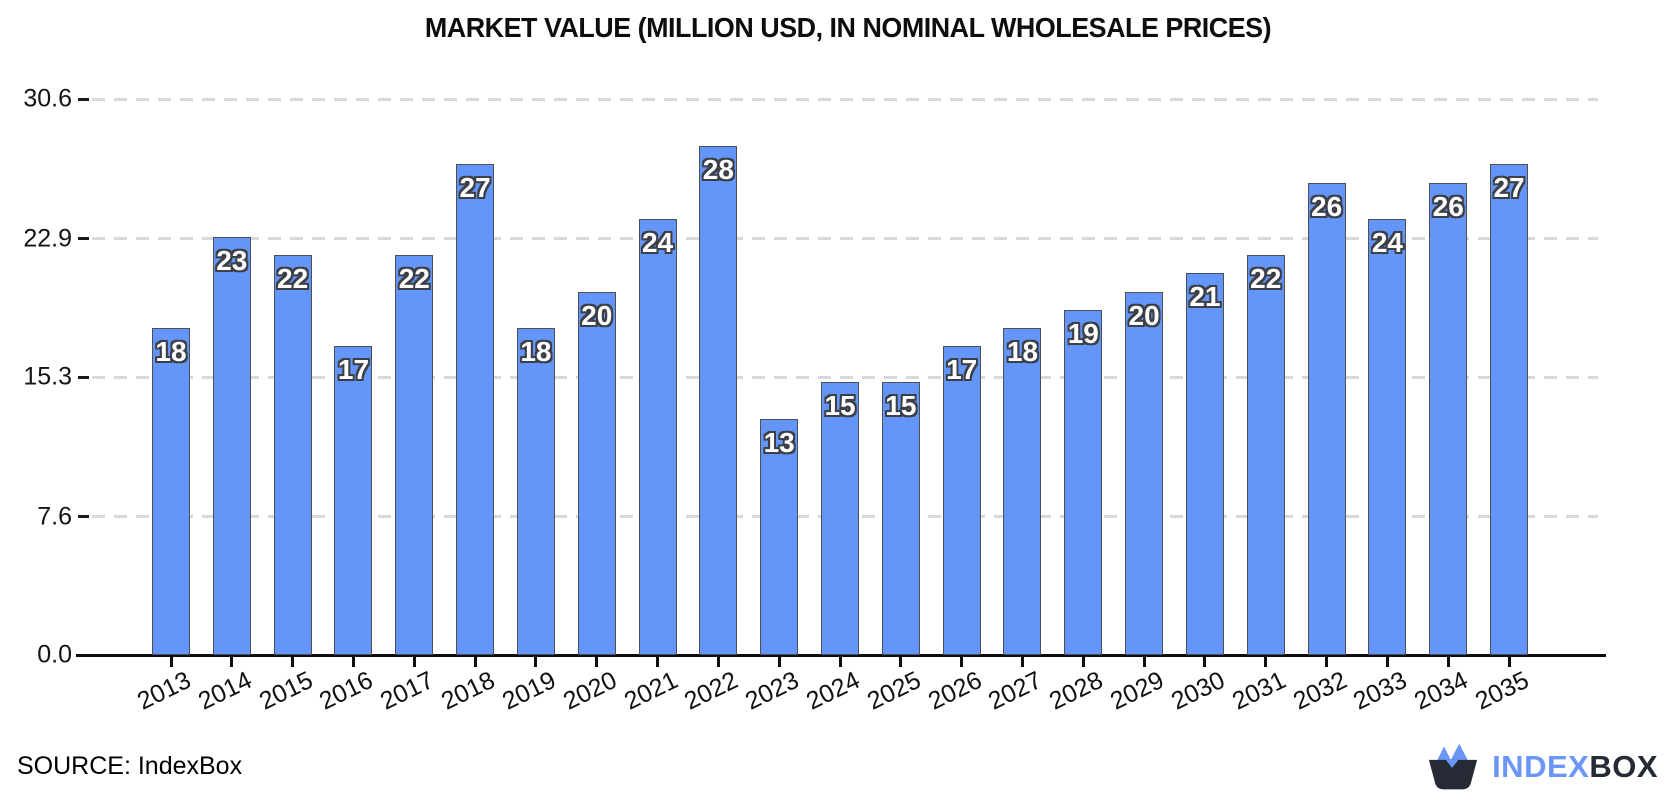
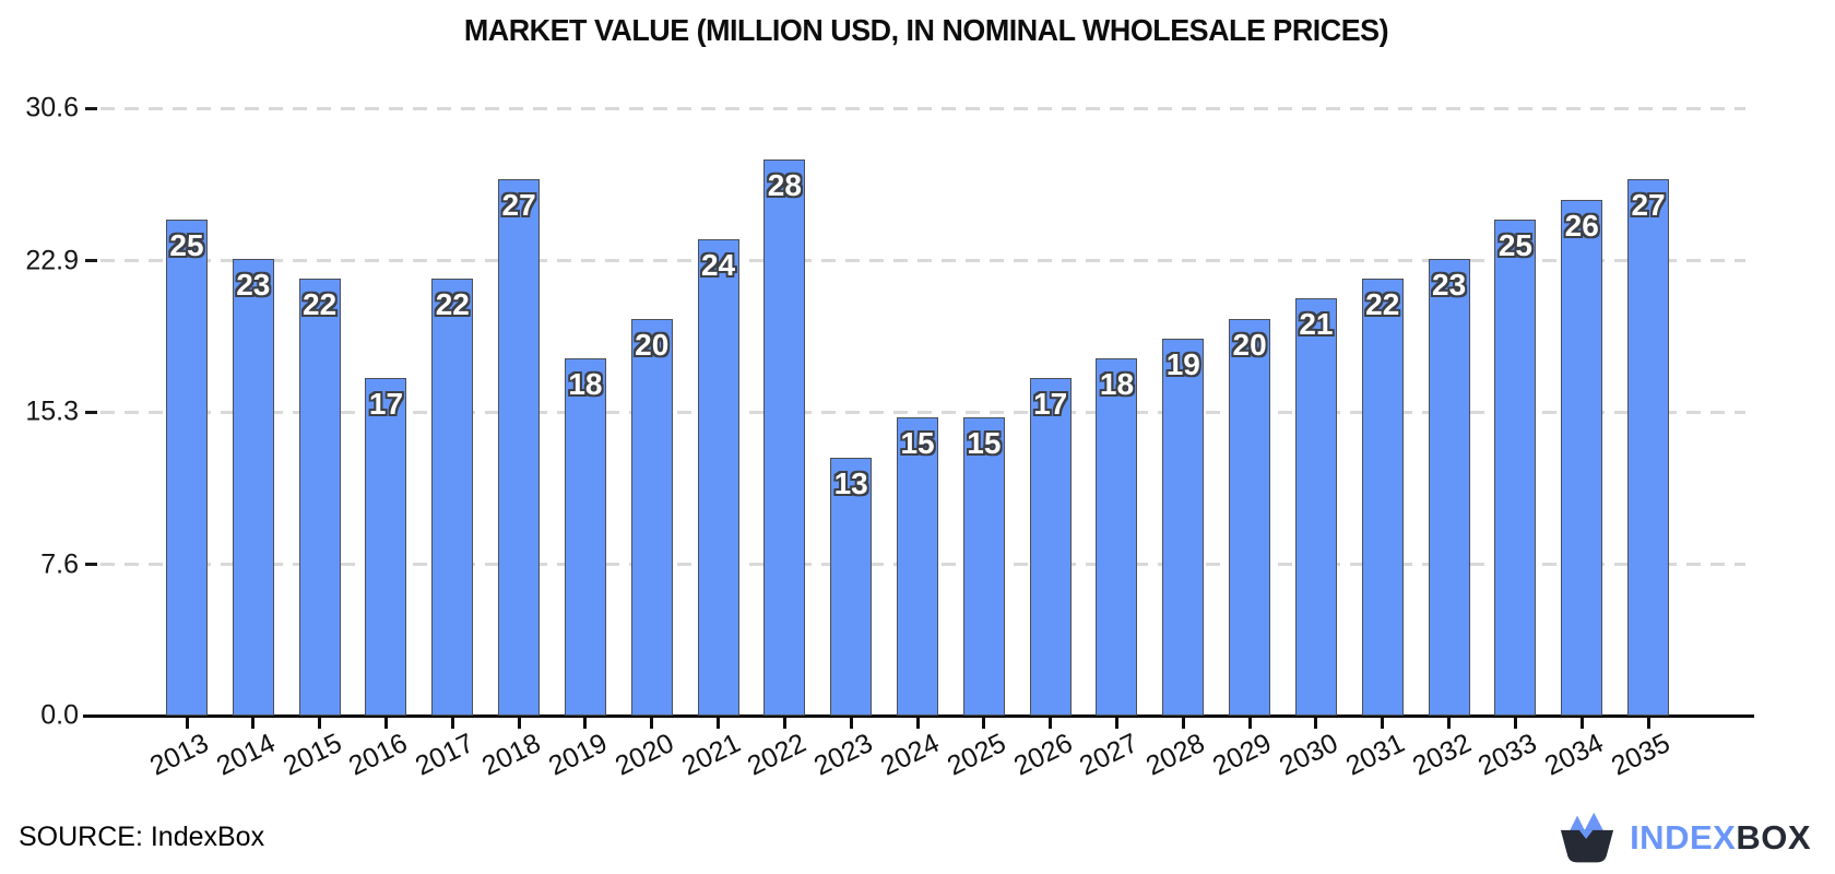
2013: 18 -> 25
2032: 26 -> 23
2033: 24 -> 25
